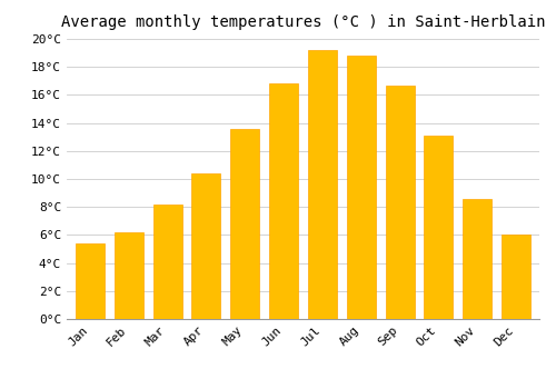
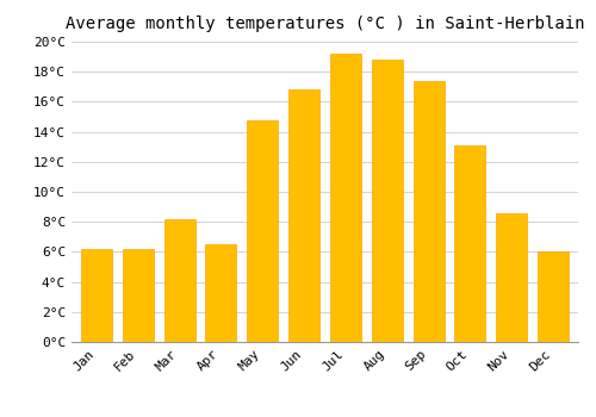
Jan: 5.4°C -> 6.2°C
Apr: 10.4°C -> 6.5°C
May: 13.6°C -> 14.8°C
Sep: 16.7°C -> 17.4°C
